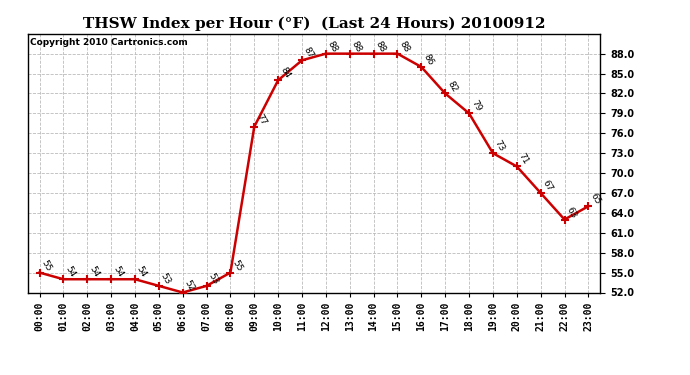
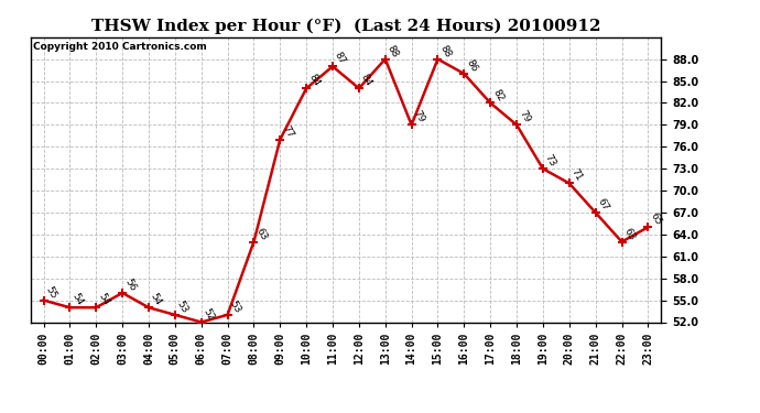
03:00: 54 -> 56
08:00: 55 -> 63
12:00: 88 -> 84
14:00: 88 -> 79
